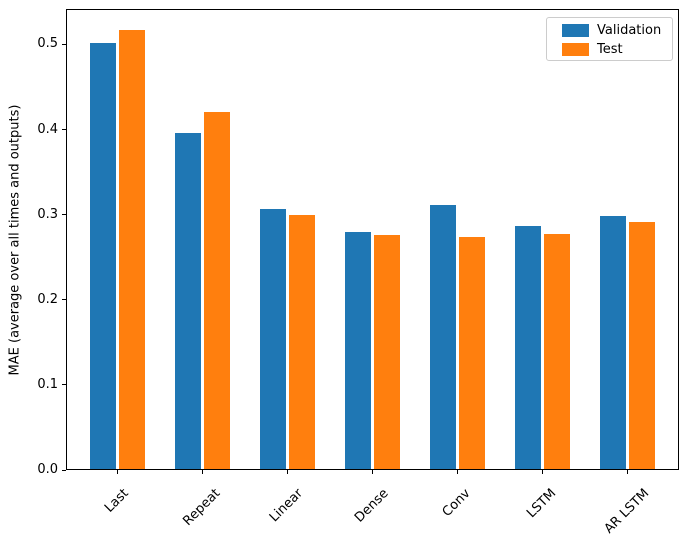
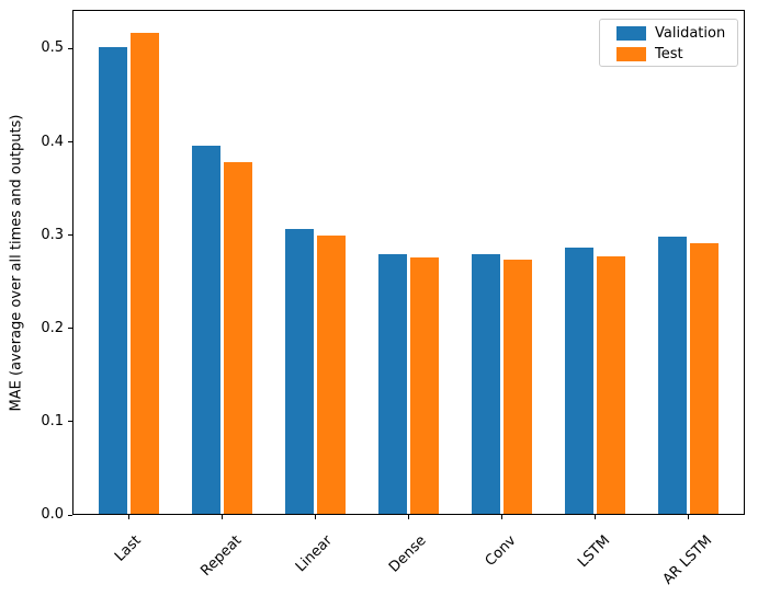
Test/Repeat: 0.42 -> 0.38
Validation/Conv: 0.31 -> 0.28
